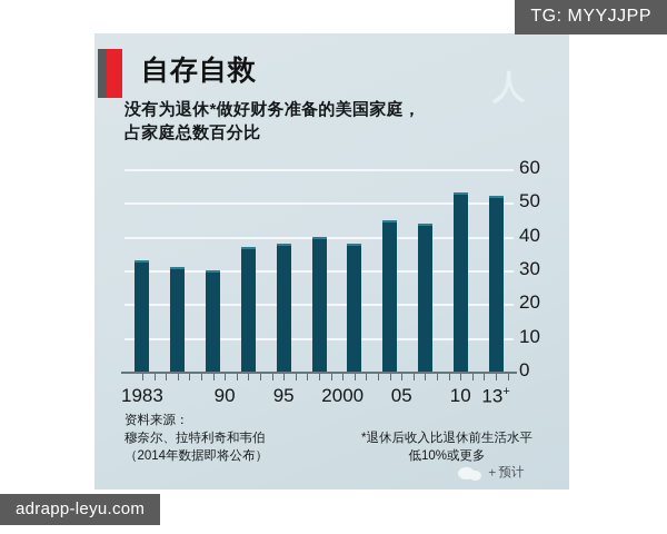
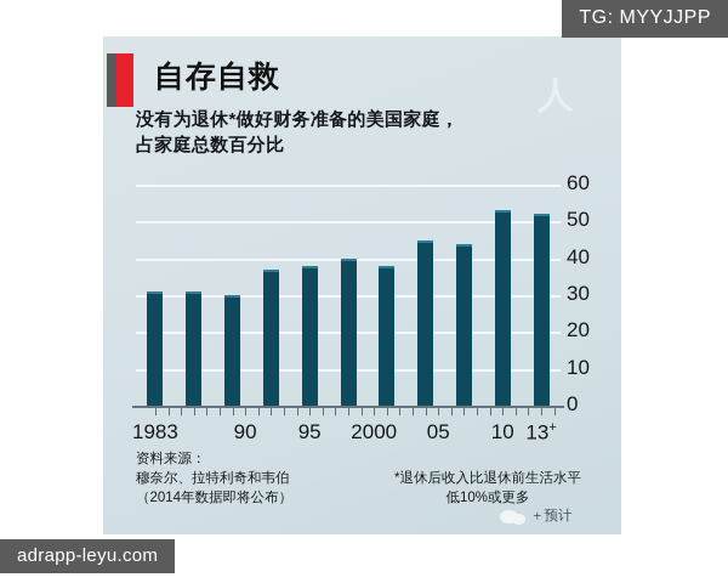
1983: 33 -> 31
